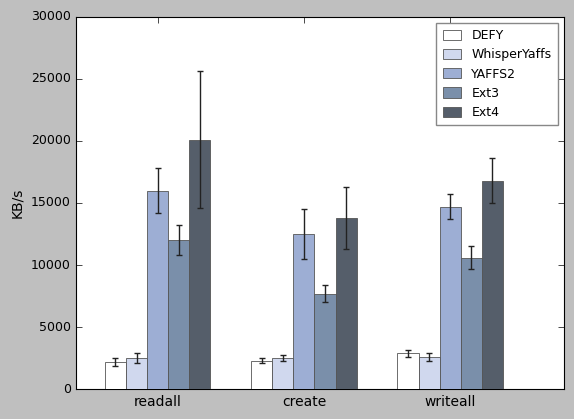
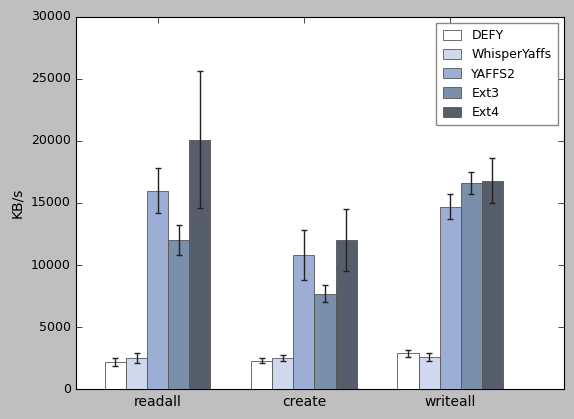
YAFFS2/create: 12500 -> 10800
Ext4/create: 13800 -> 12000
Ext3/writeall: 10600 -> 16600
